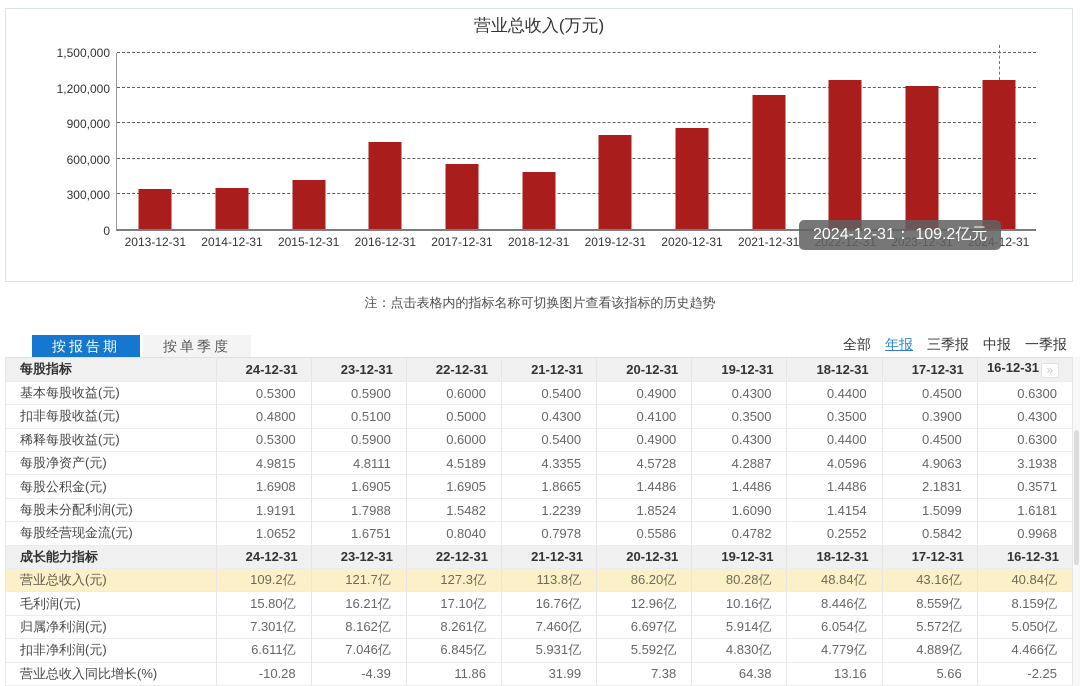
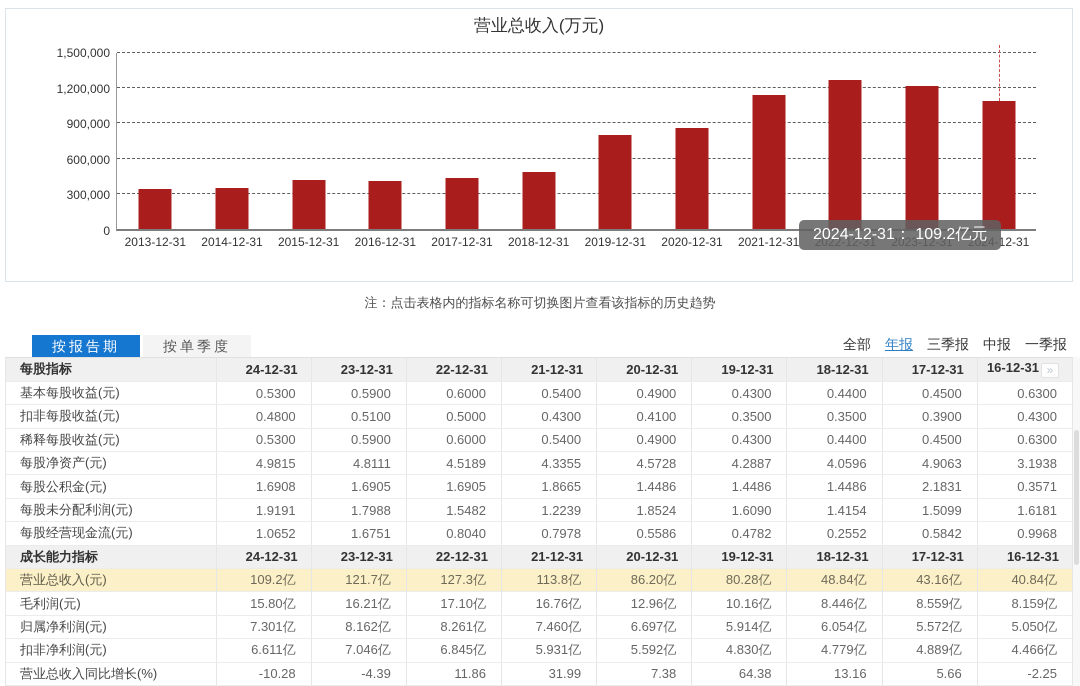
2016-12-31: 740000 -> 410000
2017-12-31: 550000 -> 430000
2024-12-31: 1270000 -> 1090000
